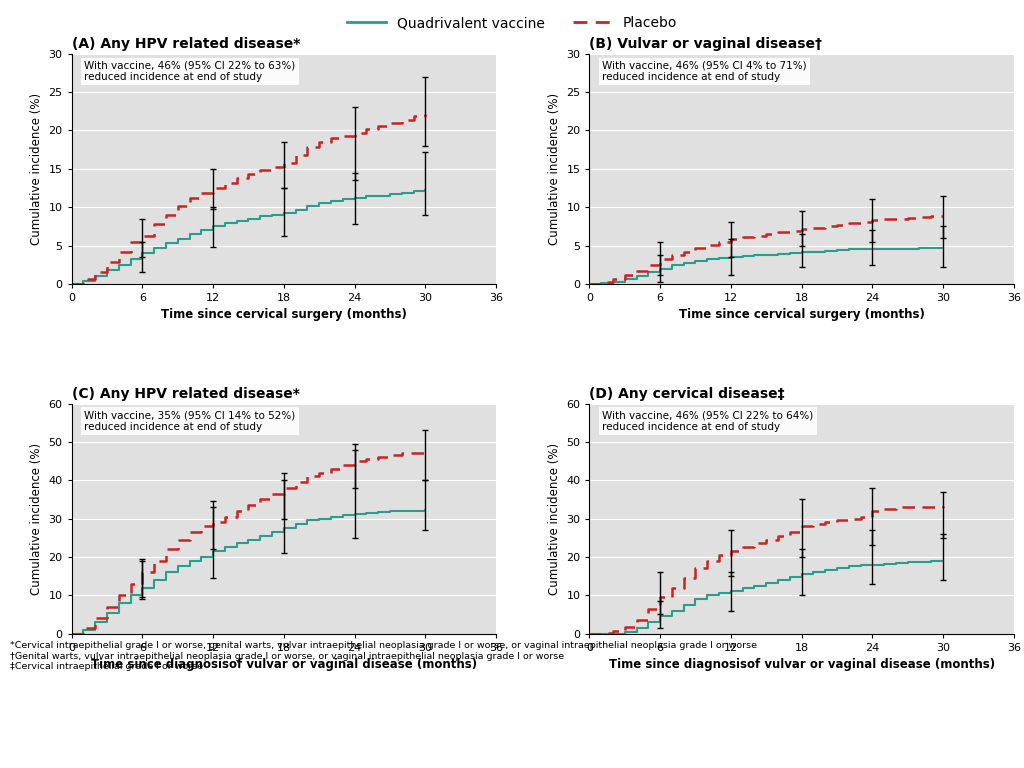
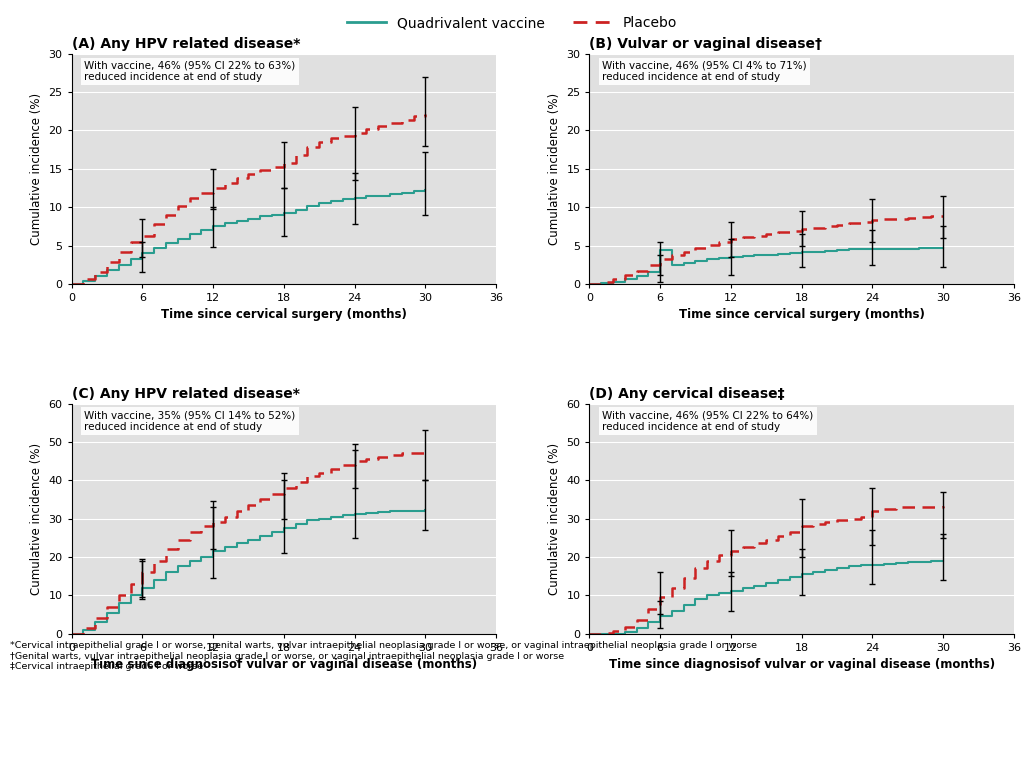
(B) Vulvar or vaginal disease†/Quadrivalent vaccine/6: 2.0 -> 4.4
